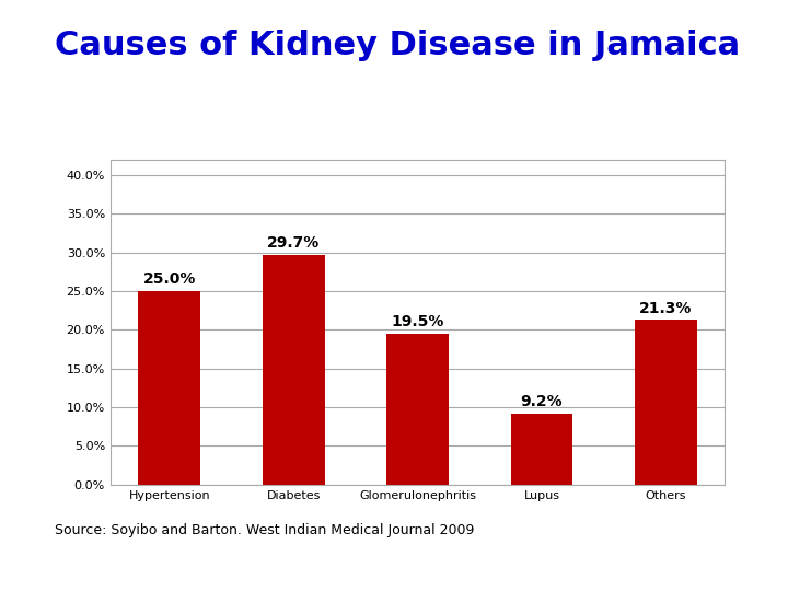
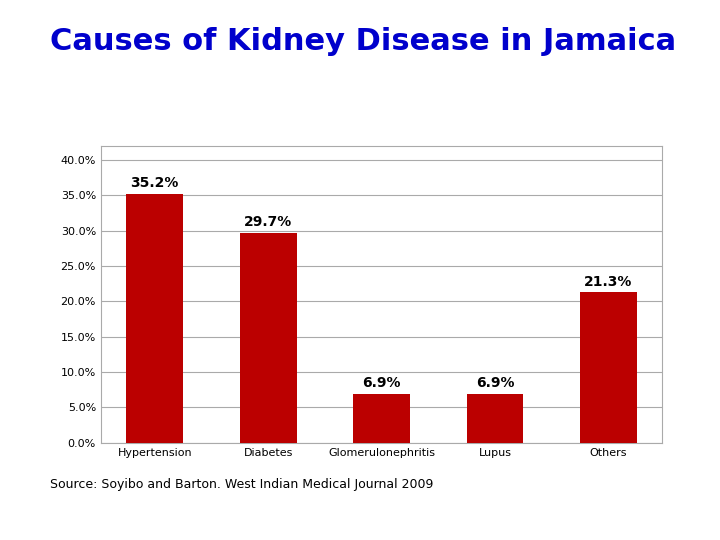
Hypertension: 25.0% -> 35.2%
Glomerulonephritis: 19.5% -> 6.9%
Lupus: 9.2% -> 6.9%
